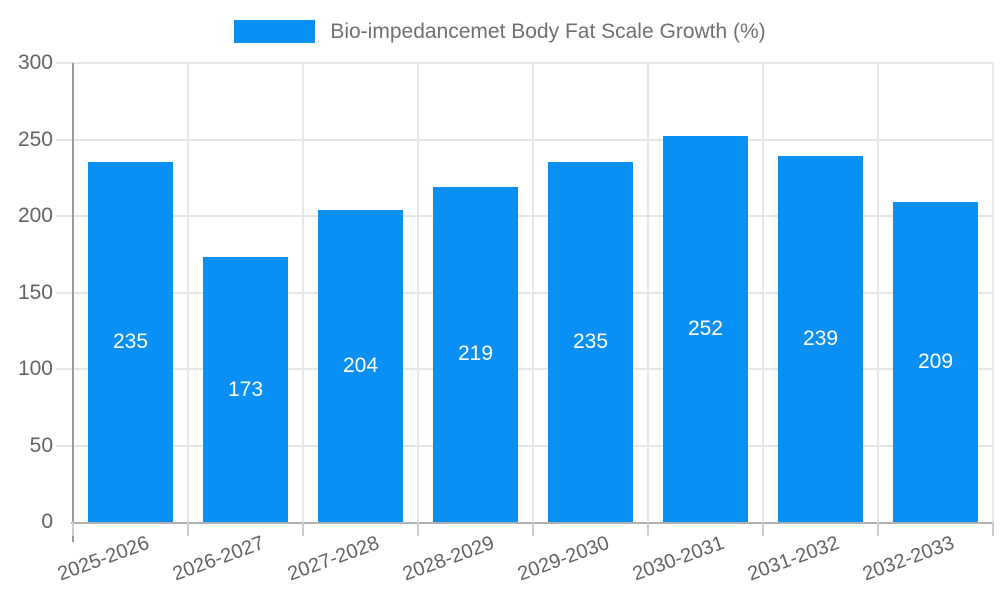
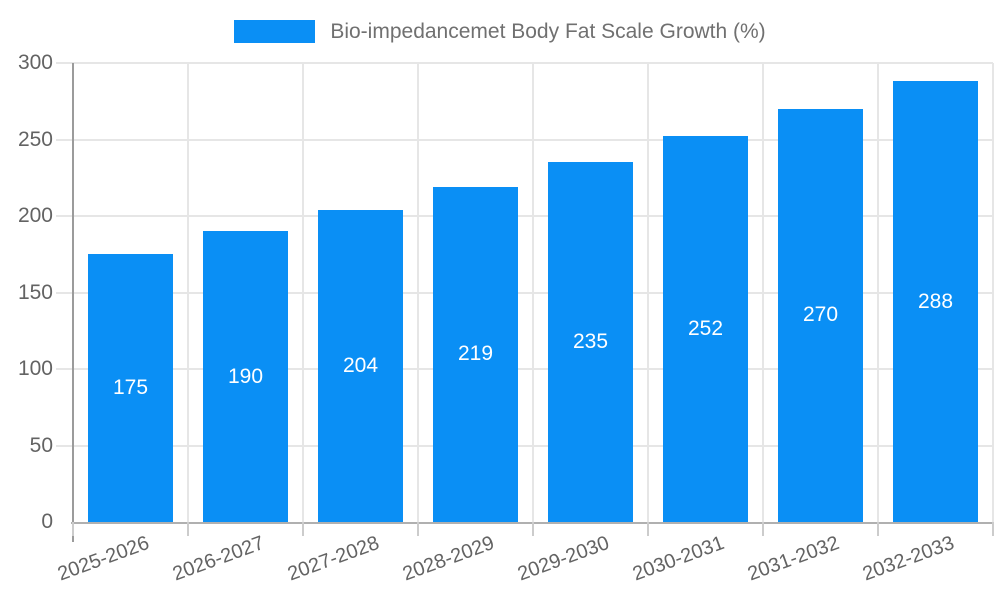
2025-2026: 235 -> 175
2026-2027: 173 -> 190
2031-2032: 239 -> 270
2032-2033: 209 -> 288
